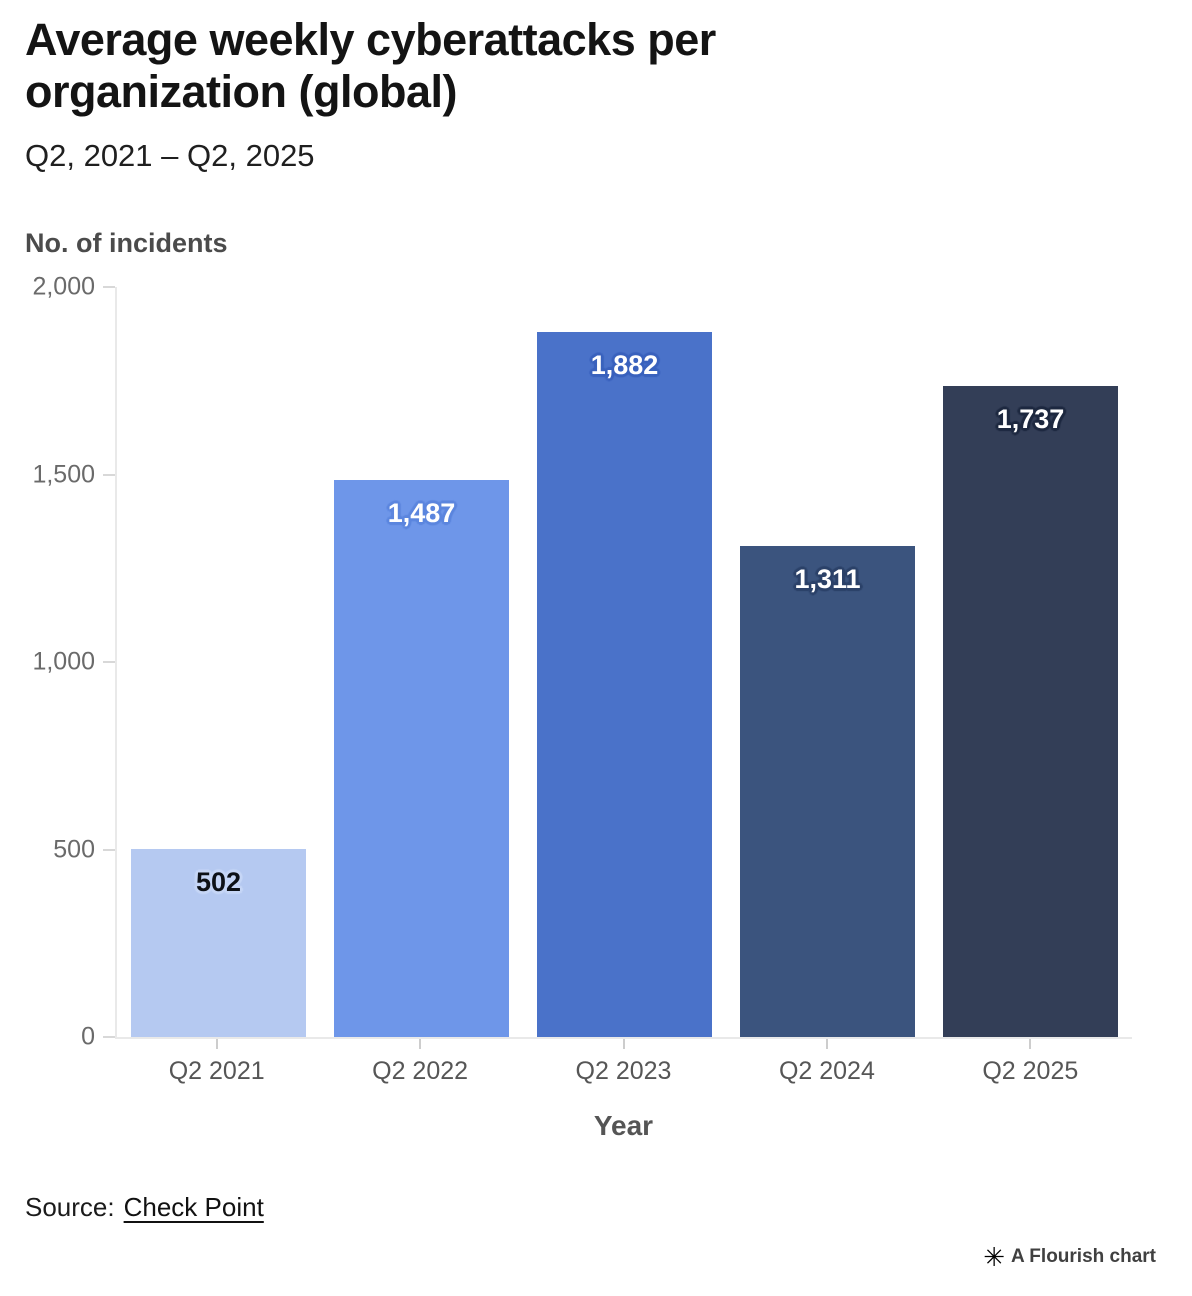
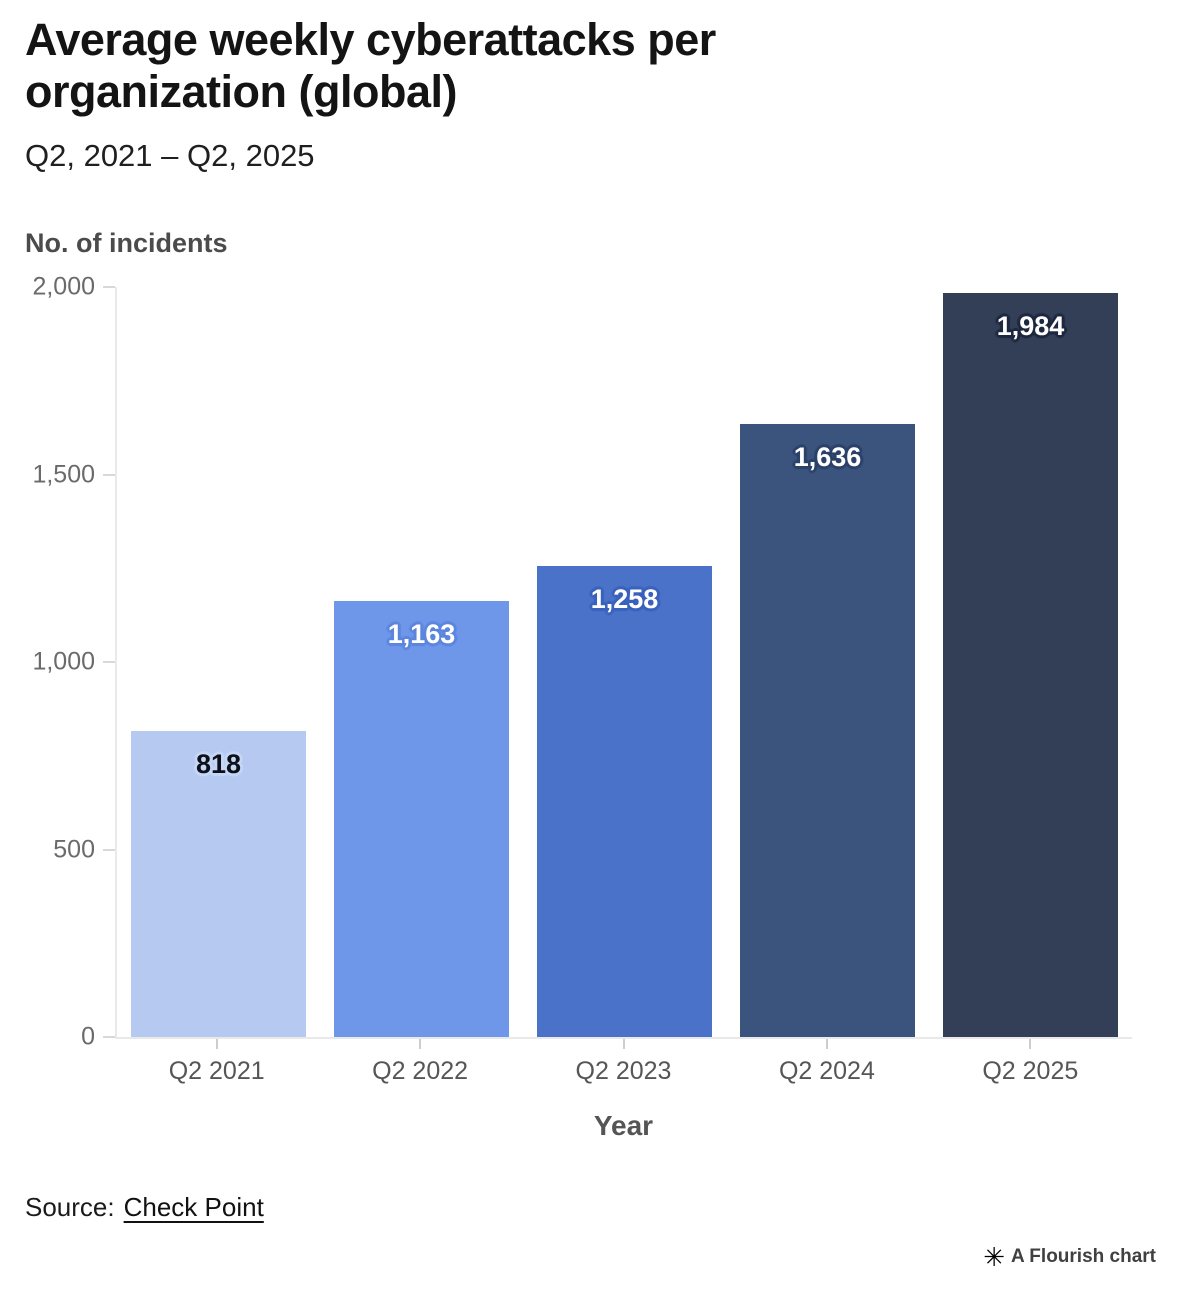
Q2 2021: 502 -> 818
Q2 2022: 1,487 -> 1,163
Q2 2023: 1,882 -> 1,258
Q2 2024: 1,311 -> 1,636
Q2 2025: 1,737 -> 1,984
